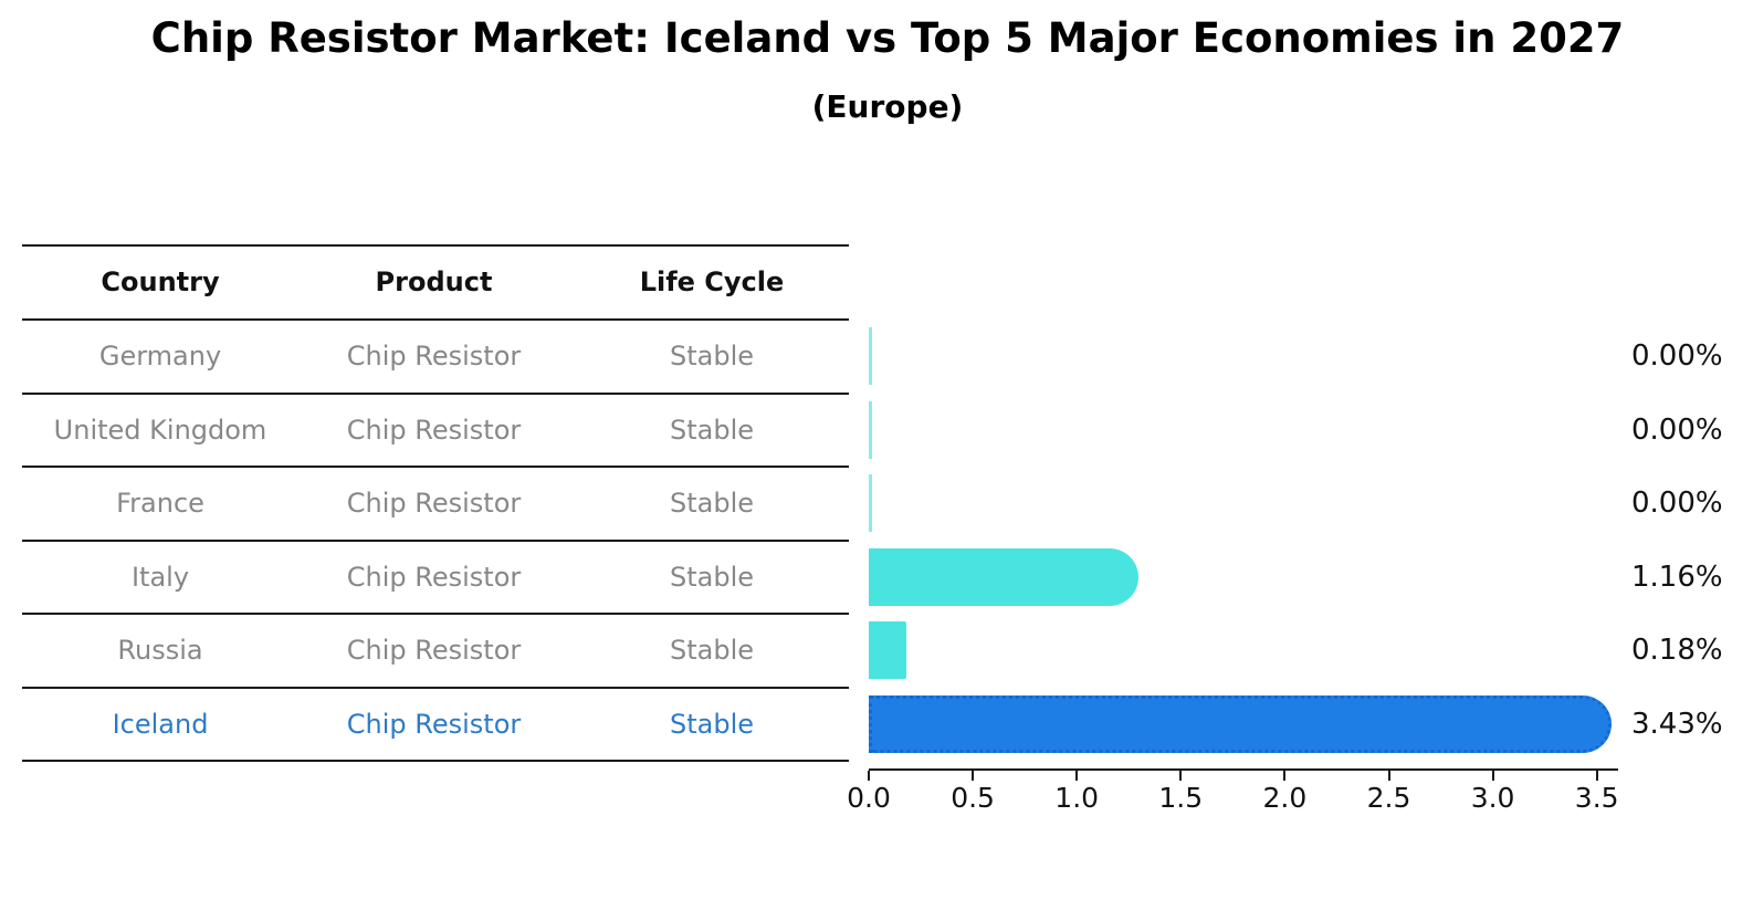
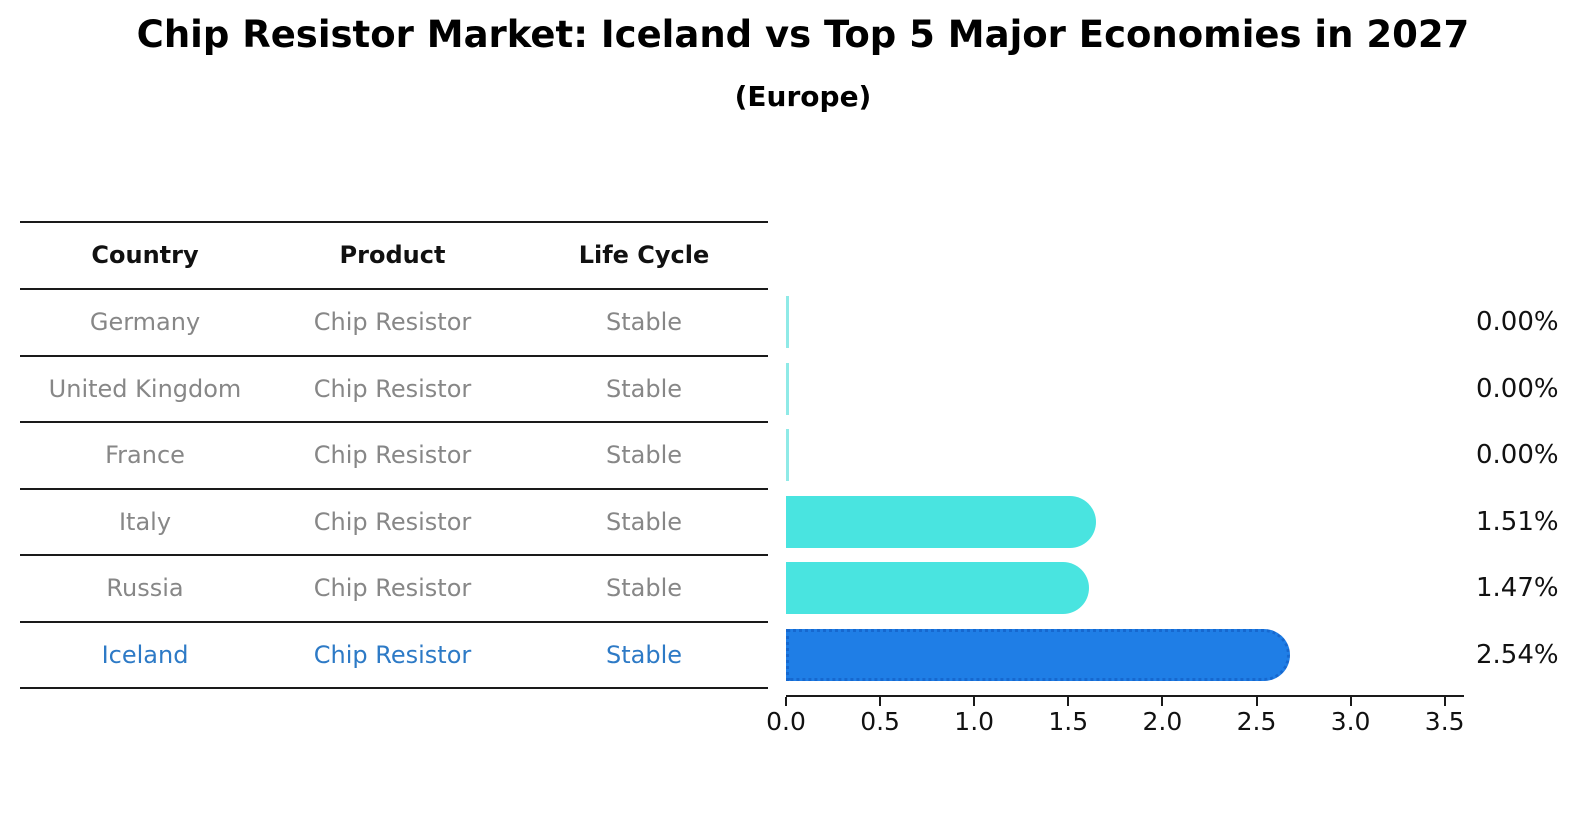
Italy: 1.16% -> 1.51%
Russia: 0.18% -> 1.47%
Iceland: 3.43% -> 2.54%
